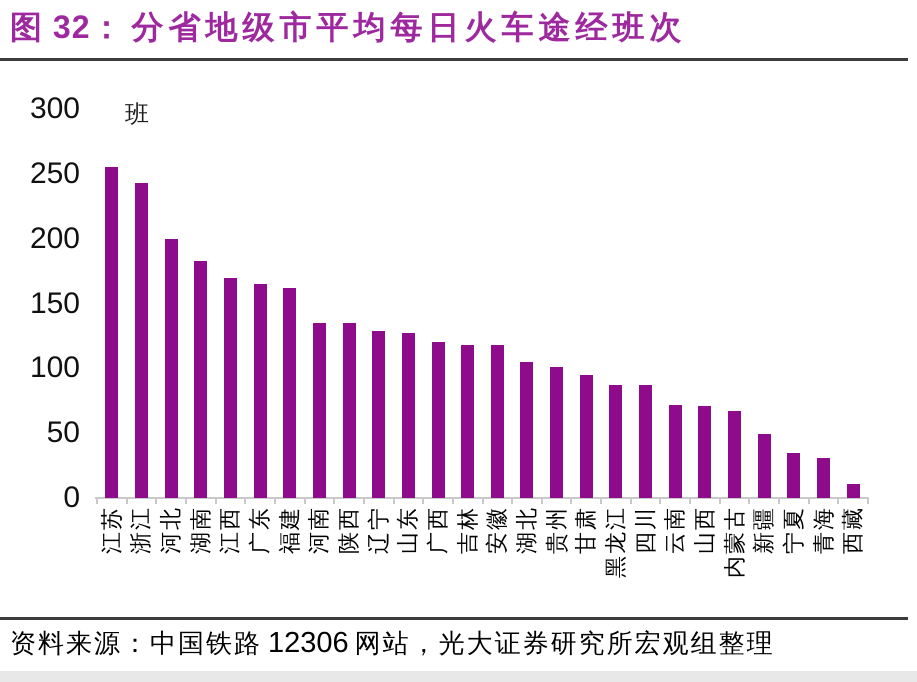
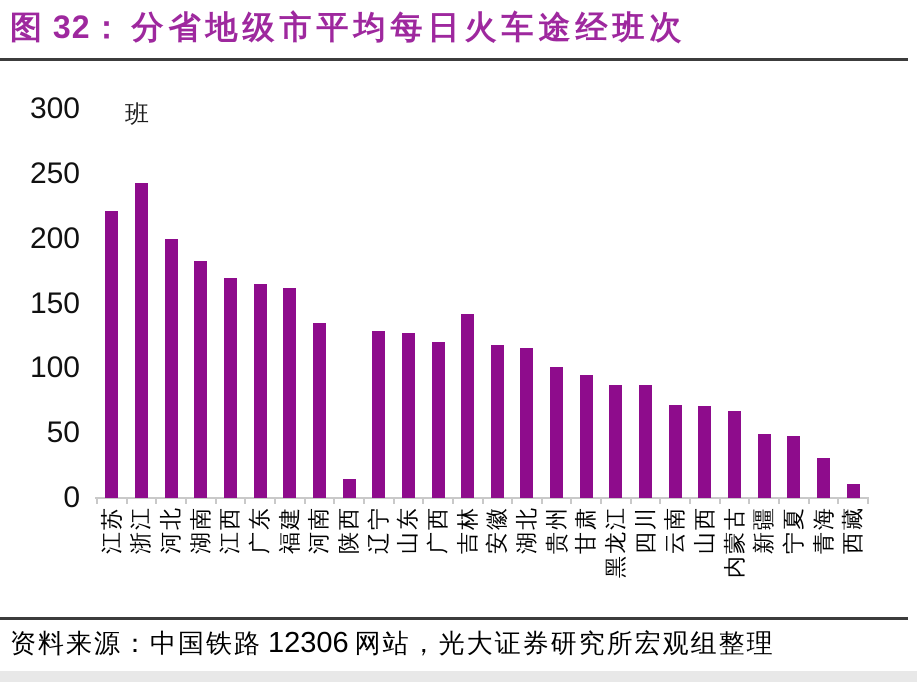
江苏: 255 -> 221
陕西: 135 -> 15
吉林: 118 -> 142
湖北: 105 -> 116
宁夏: 35 -> 48
